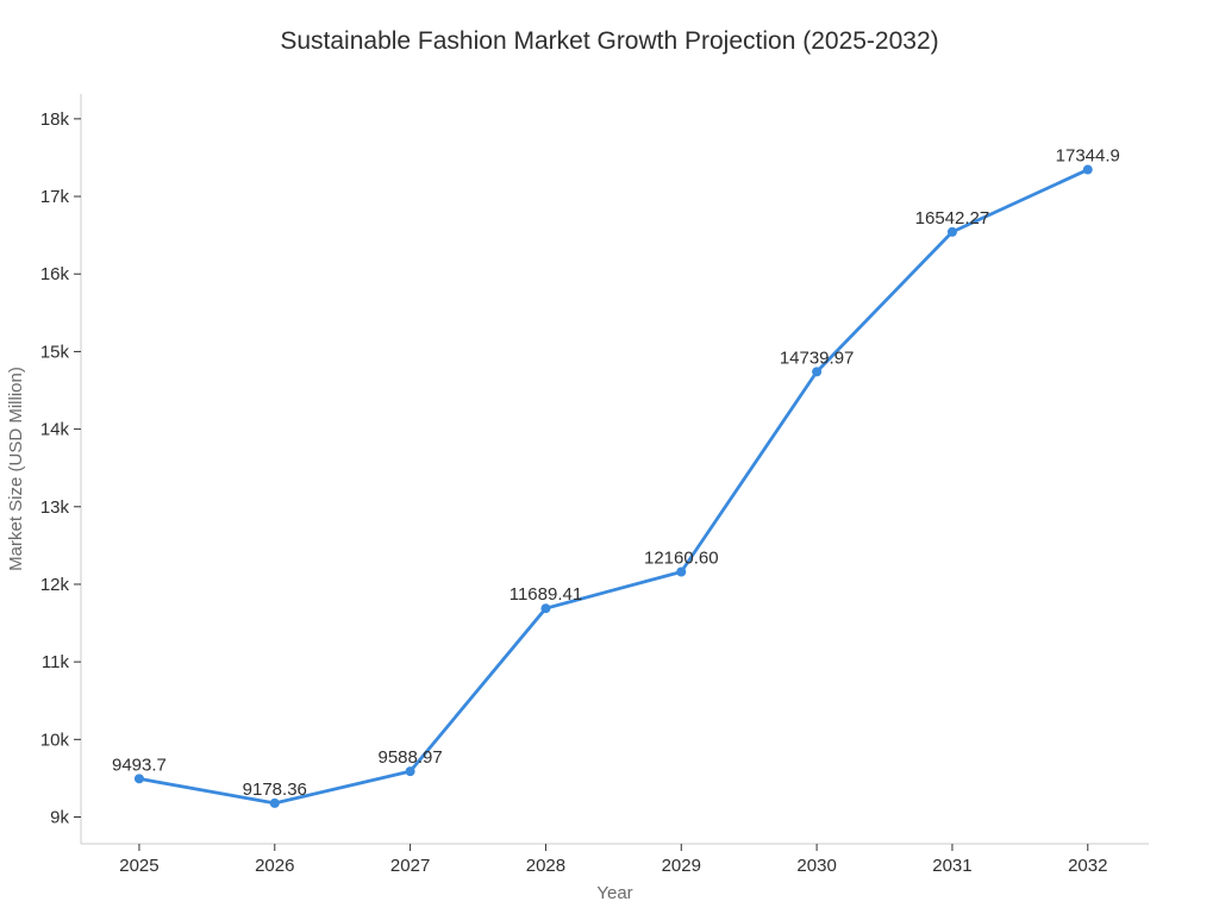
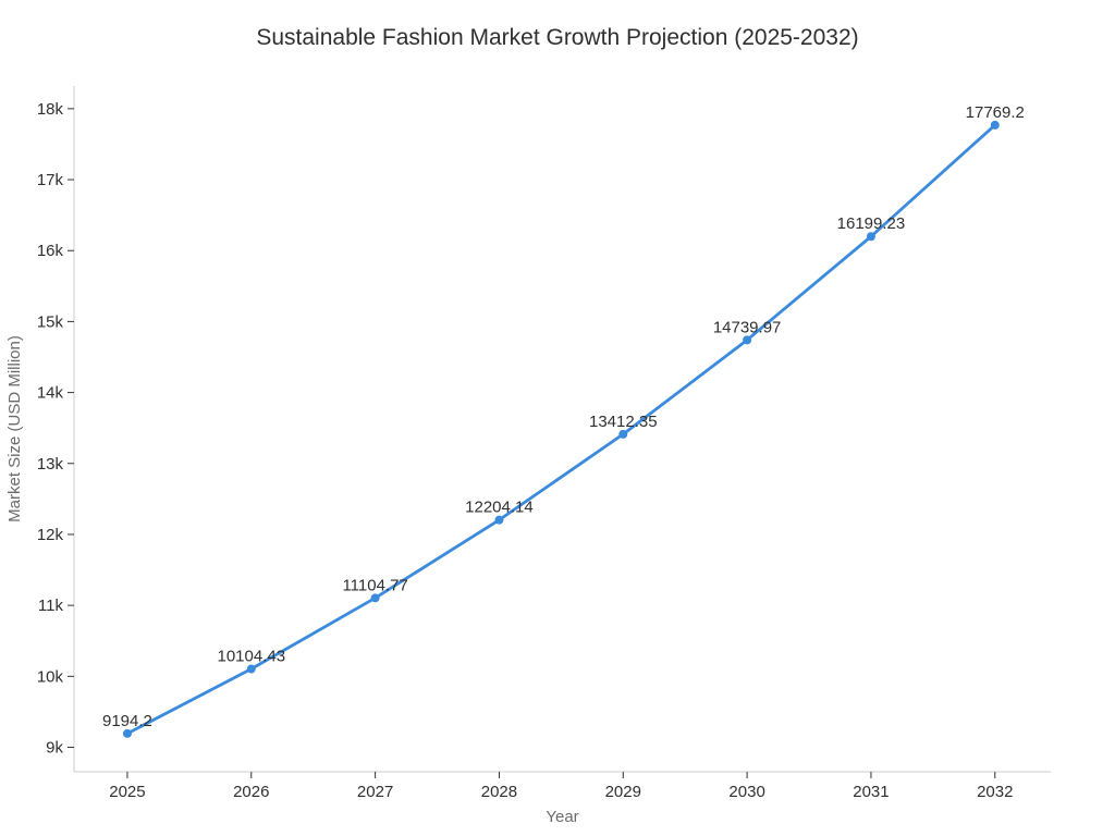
2025: 9493.7 -> 9194.2
2026: 9178.36 -> 10104.43
2027: 9588.97 -> 11104.77
2028: 11689.41 -> 12204.14
2029: 12160.60 -> 13412.35
2031: 16542.27 -> 16199.23
2032: 17344.9 -> 17769.2
